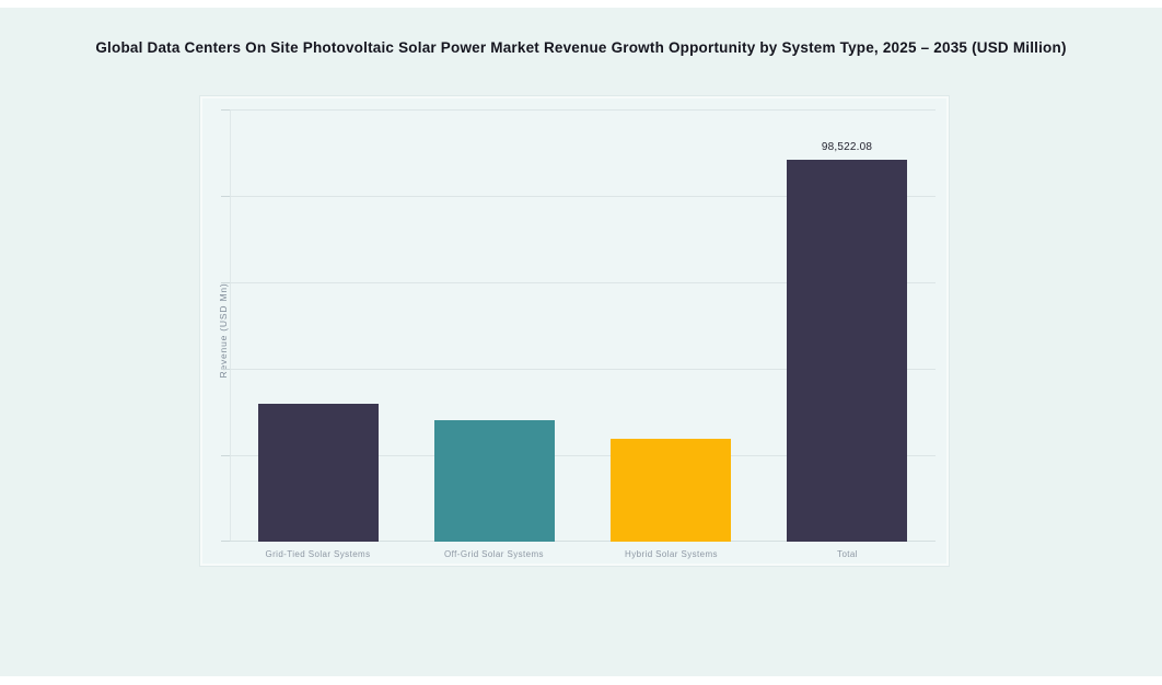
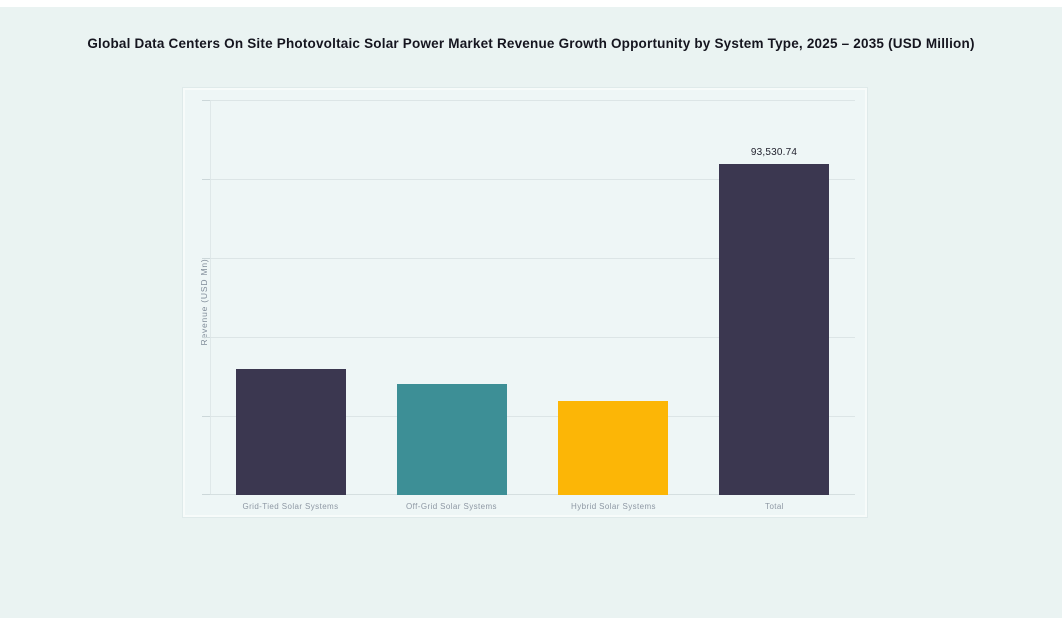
Total: 98,522.08 -> 93,530.74
